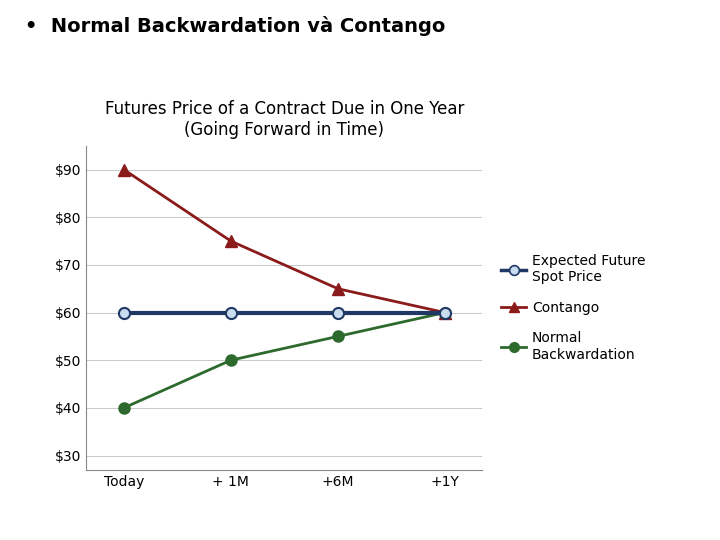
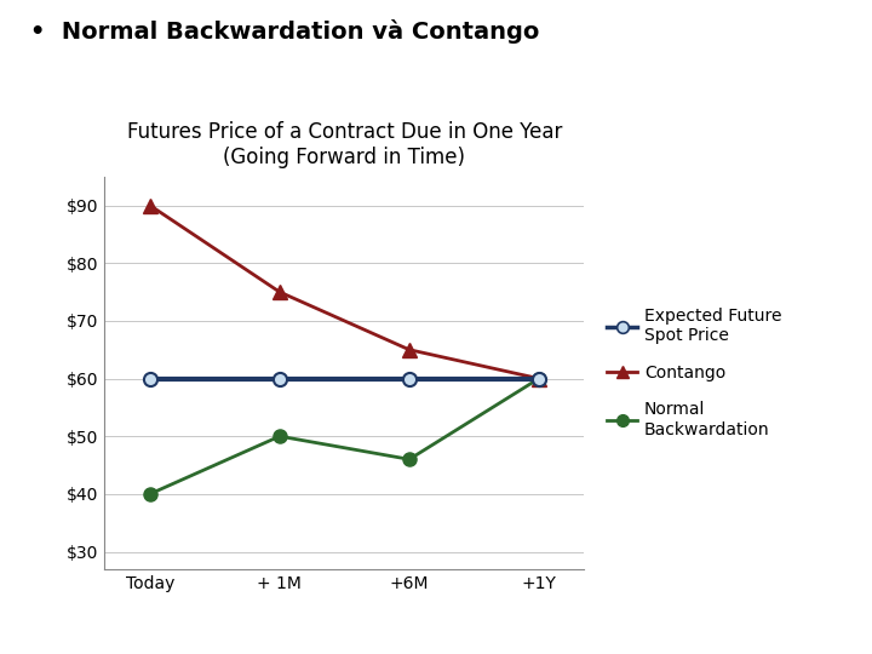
Normal Backwardation/+6M: $55 -> $46
